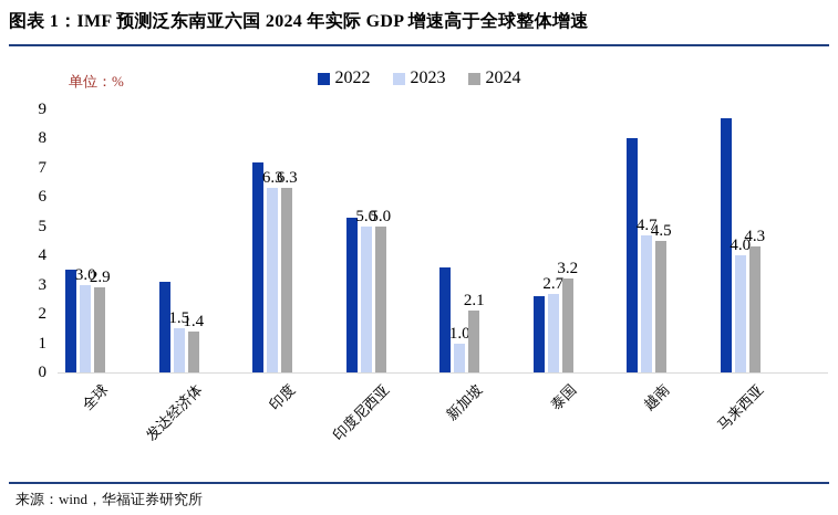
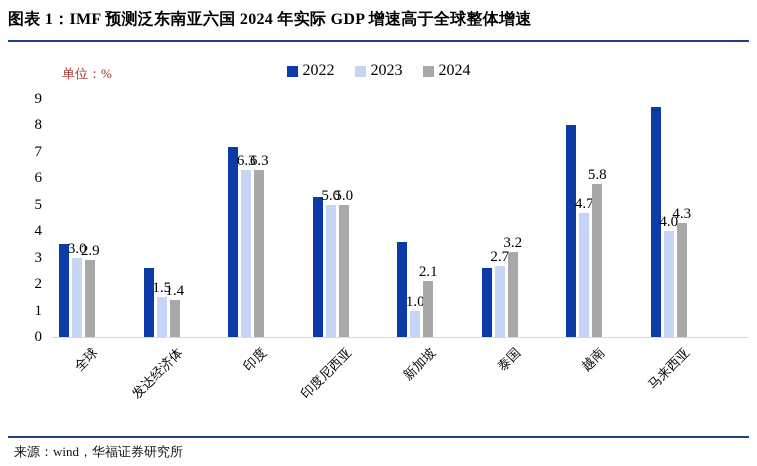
2022/发达经济体: 3.1 -> 2.6
2024/越南: 4.5 -> 5.8
